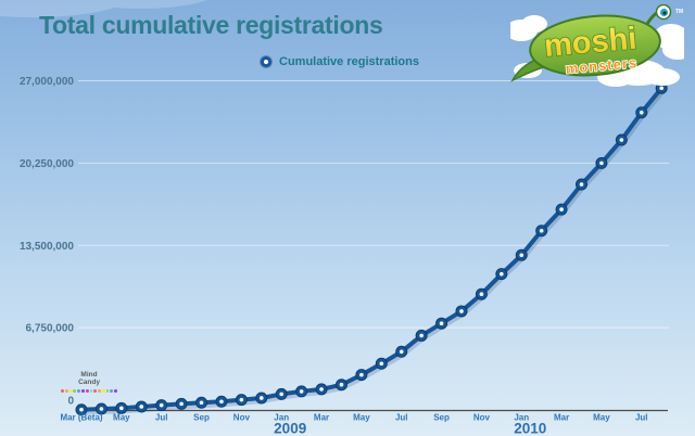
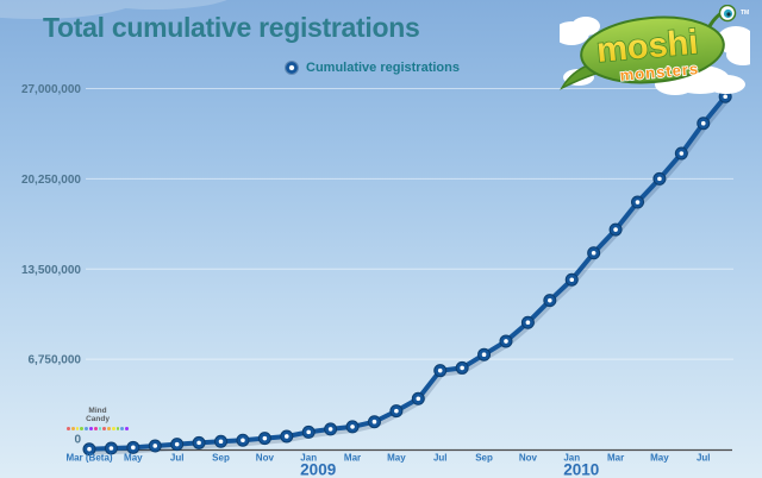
Jul 2009: 4800000 -> 5900000
